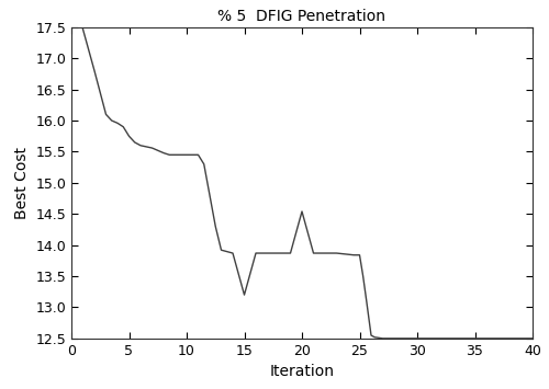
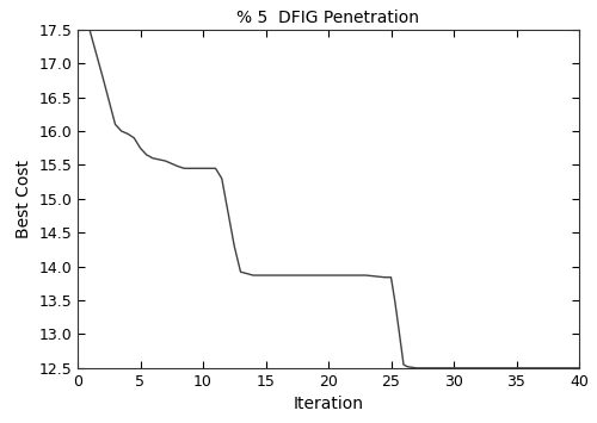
15: 13.20 -> 13.87
20: 14.54 -> 13.87
